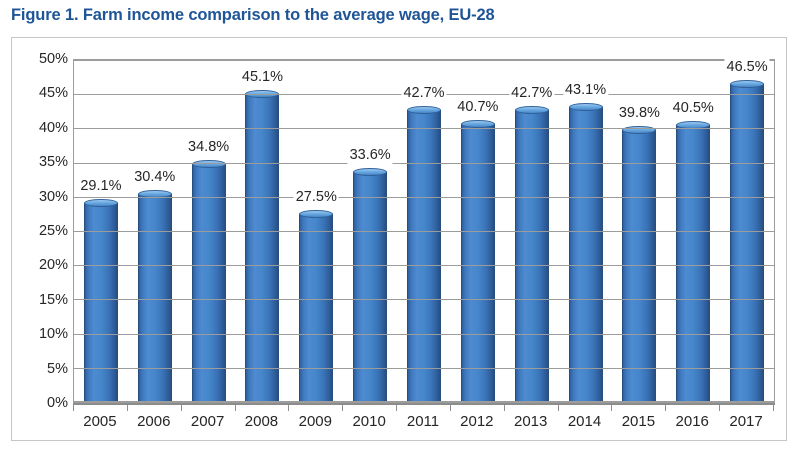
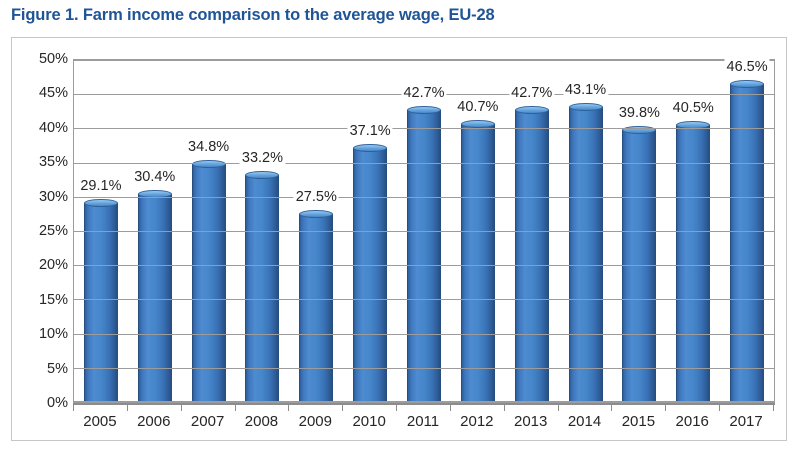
2008: 45.1% -> 33.2%
2010: 33.6% -> 37.1%
